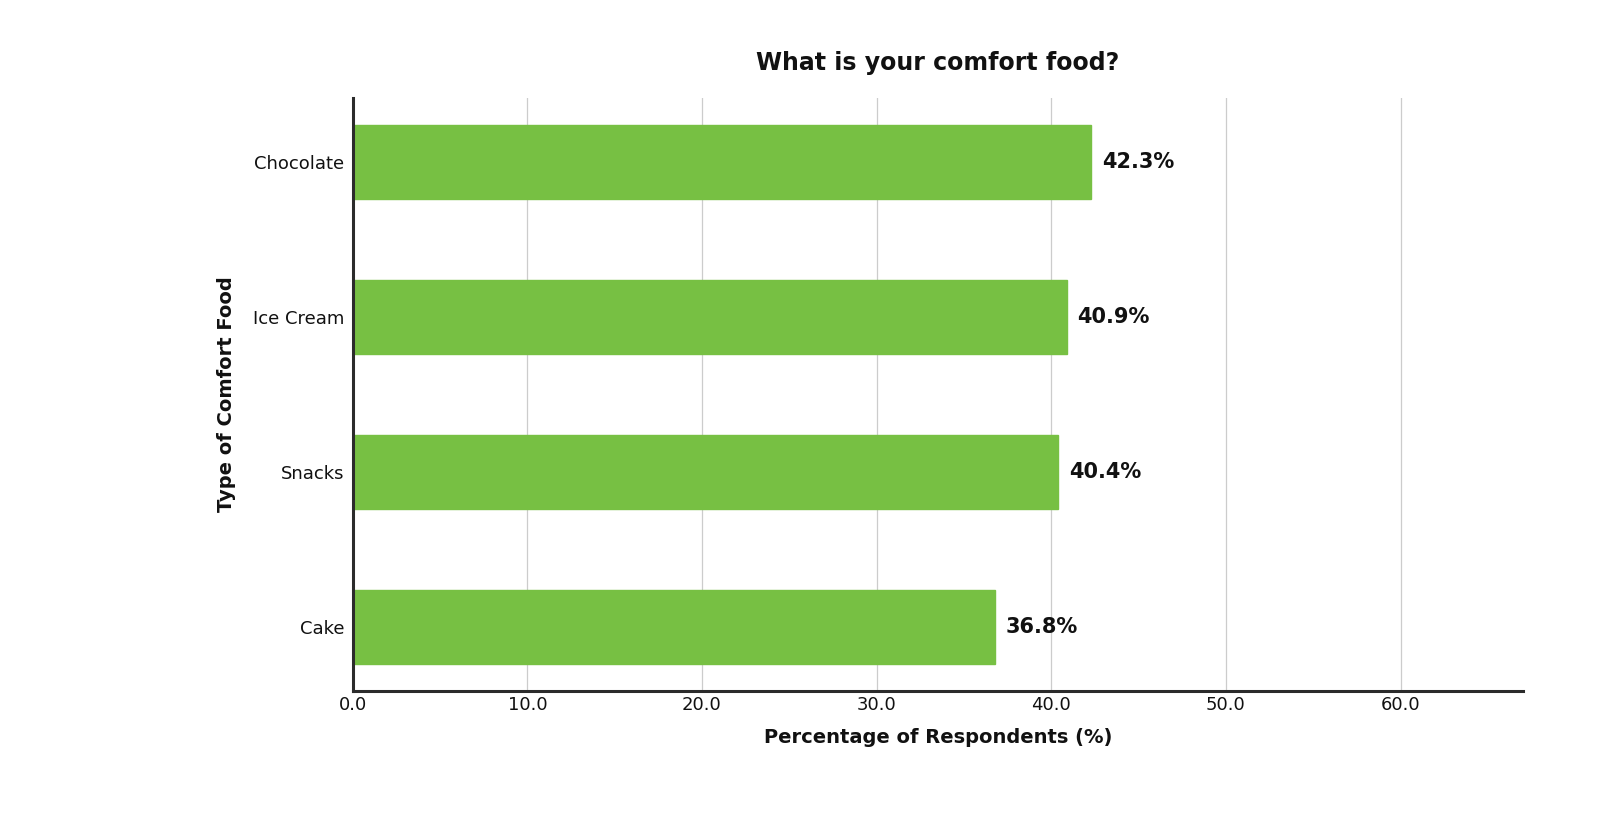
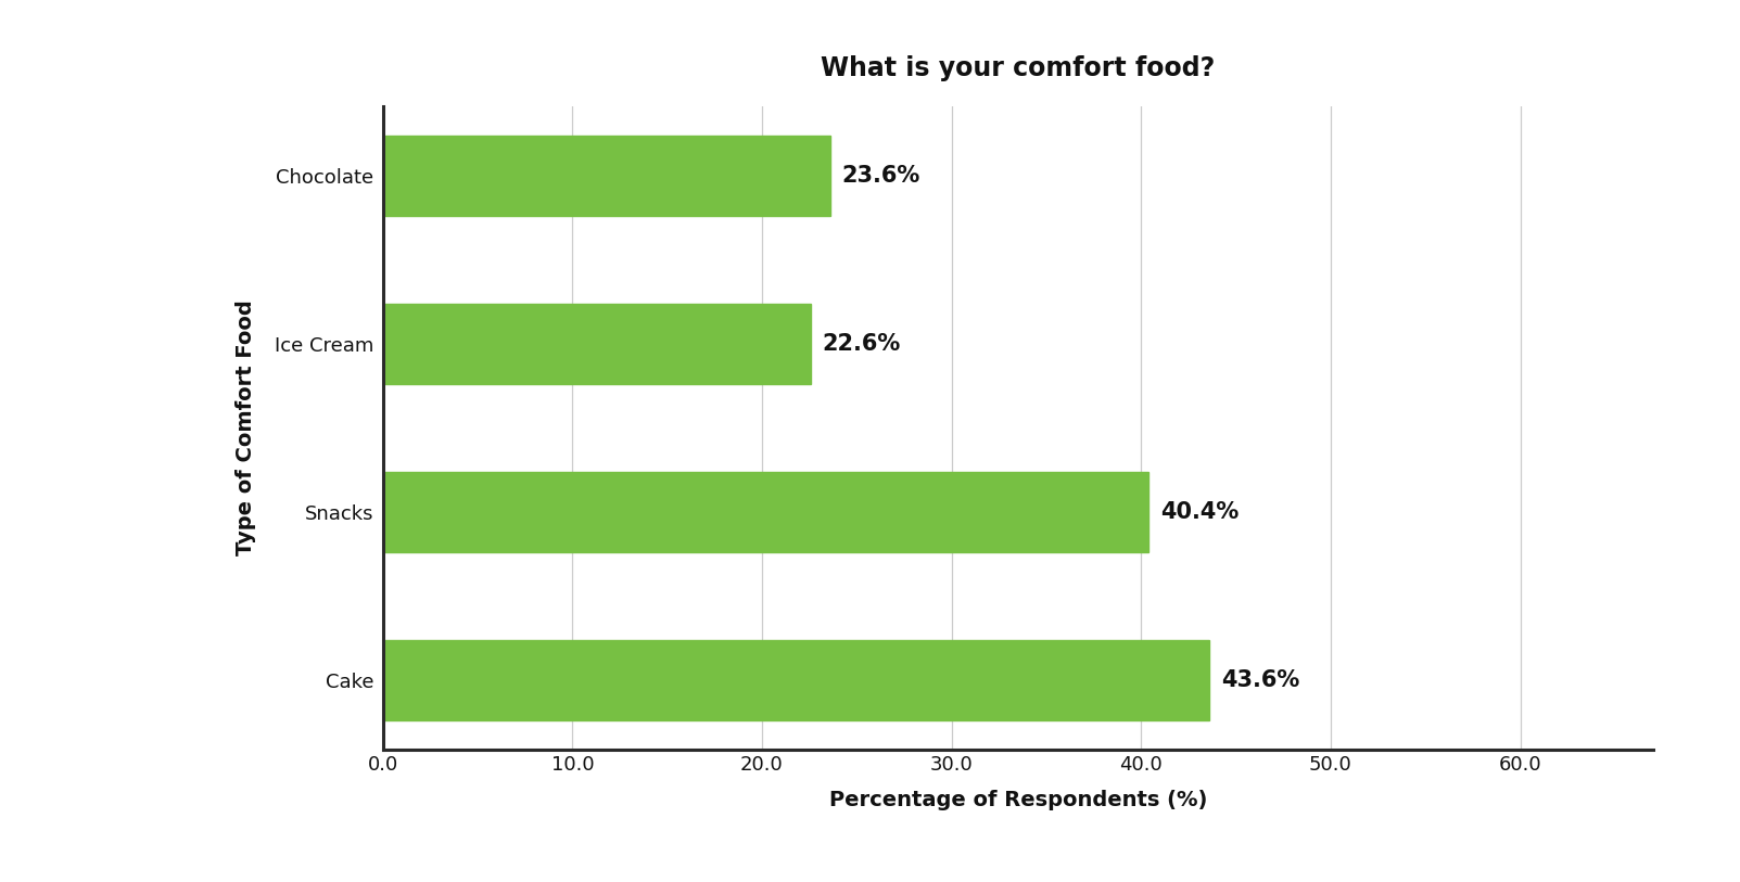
Chocolate: 42.3% -> 23.6%
Ice Cream: 40.9% -> 22.6%
Cake: 36.8% -> 43.6%
